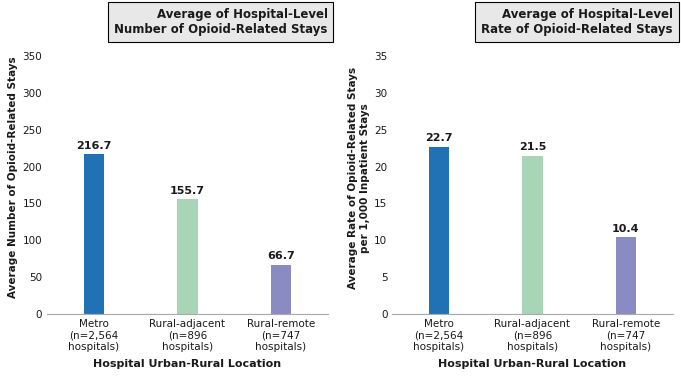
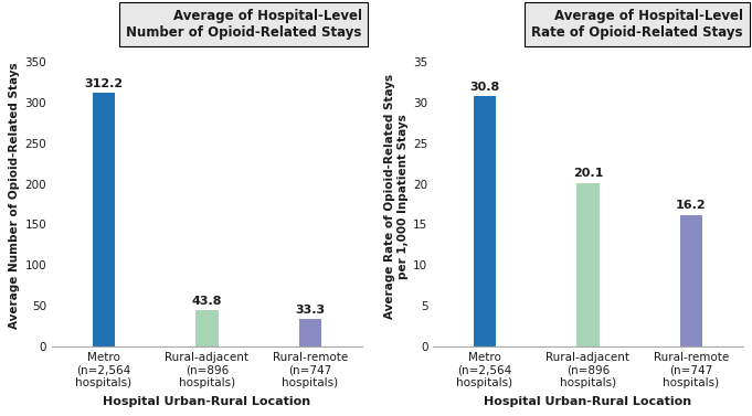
Average of Hospital-Level Number of Opioid-Related Stays/Metro (n=2,564 hospitals): 216.7 -> 312.2
Average of Hospital-Level Number of Opioid-Related Stays/Rural-adjacent (n=896 hospitals): 155.7 -> 43.8
Average of Hospital-Level Number of Opioid-Related Stays/Rural-remote (n=747 hospitals): 66.7 -> 33.3
Average of Hospital-Level Rate of Opioid-Related Stays/Metro (n=2,564 hospitals): 22.7 -> 30.8
Average of Hospital-Level Rate of Opioid-Related Stays/Rural-adjacent (n=896 hospitals): 21.5 -> 20.1
Average of Hospital-Level Rate of Opioid-Related Stays/Rural-remote (n=747 hospitals): 10.4 -> 16.2
